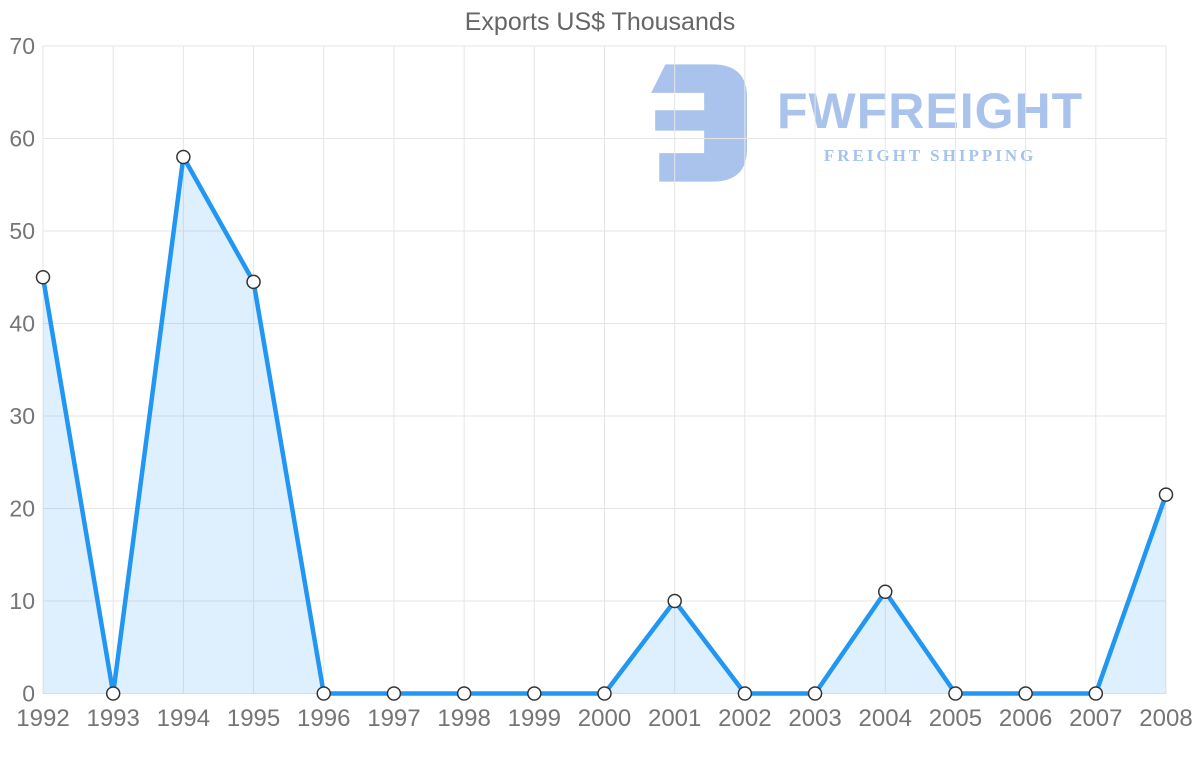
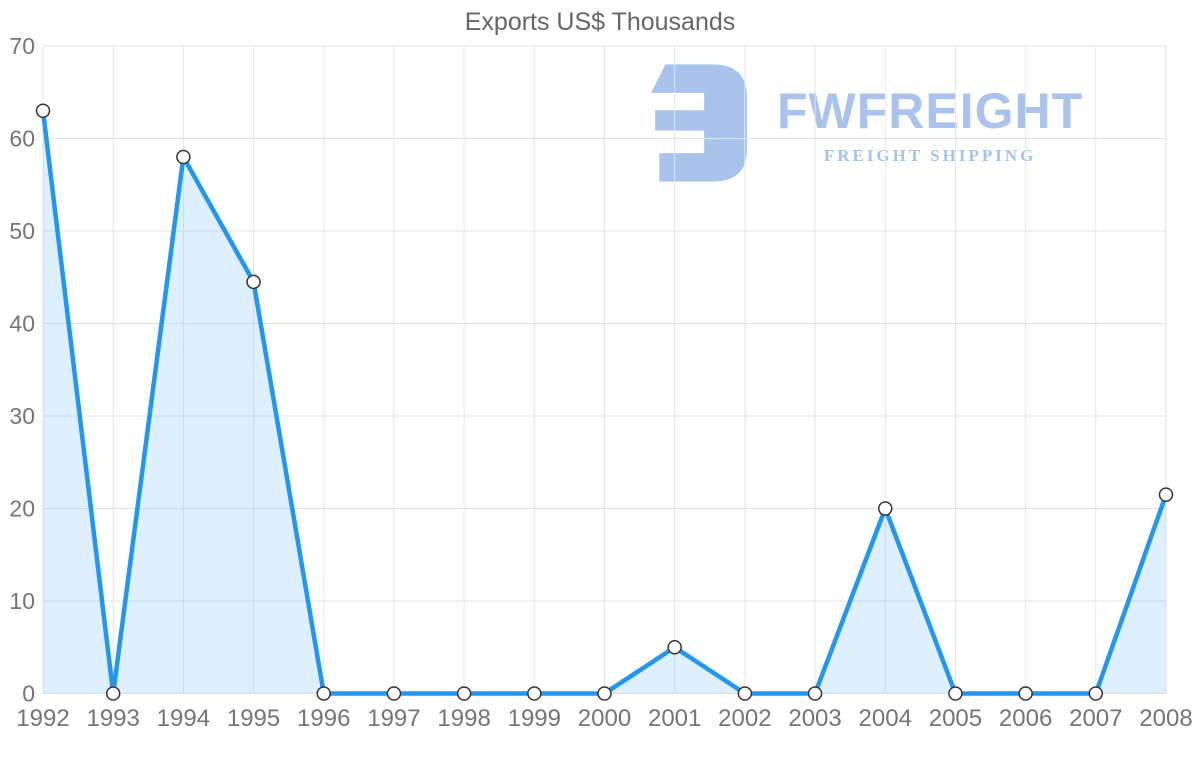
1992: 45 -> 63
2001: 10 -> 5
2004: 11 -> 20
